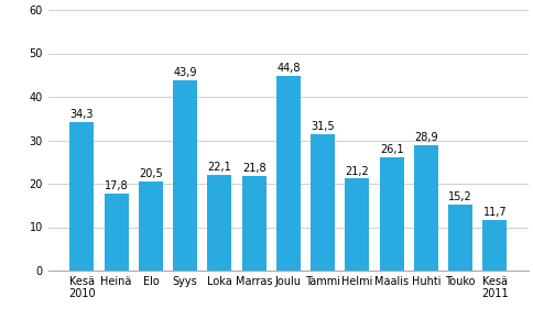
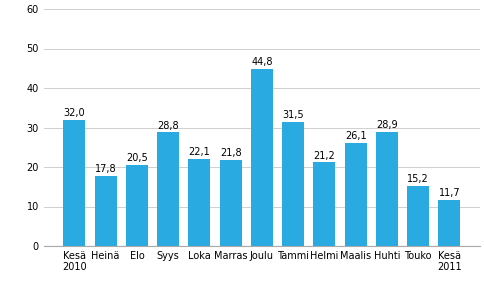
Kesä 2010: 34,3 -> 32,0
Syys: 43,9 -> 28,8
